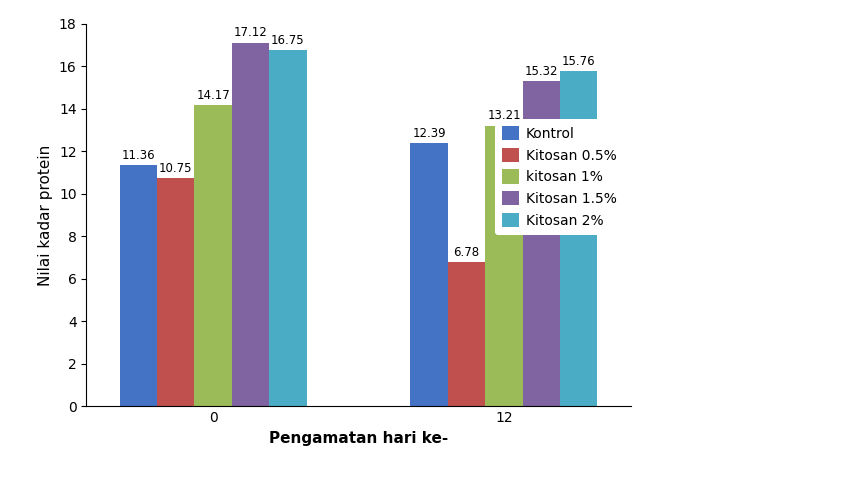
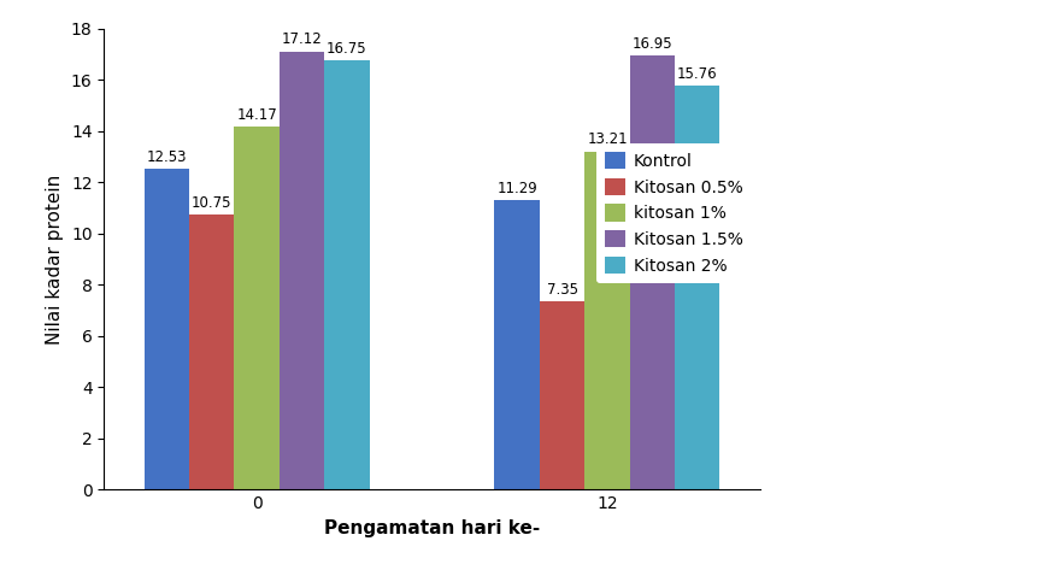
Kontrol/0: 11.36 -> 12.53
Kontrol/12: 12.39 -> 11.29
Kitosan 0.5%/12: 6.78 -> 7.35
Kitosan 1.5%/12: 15.32 -> 16.95
